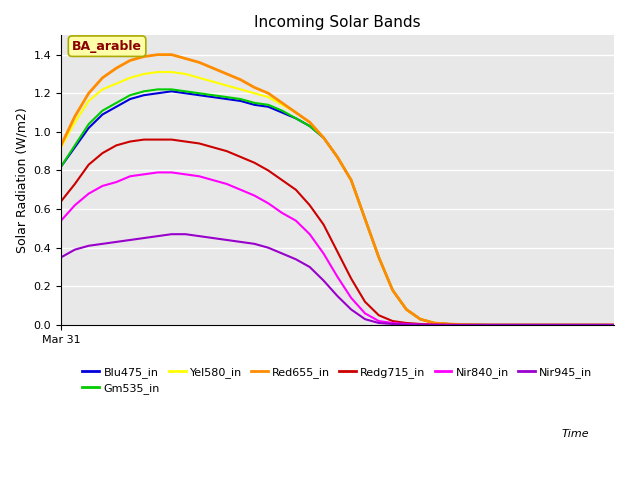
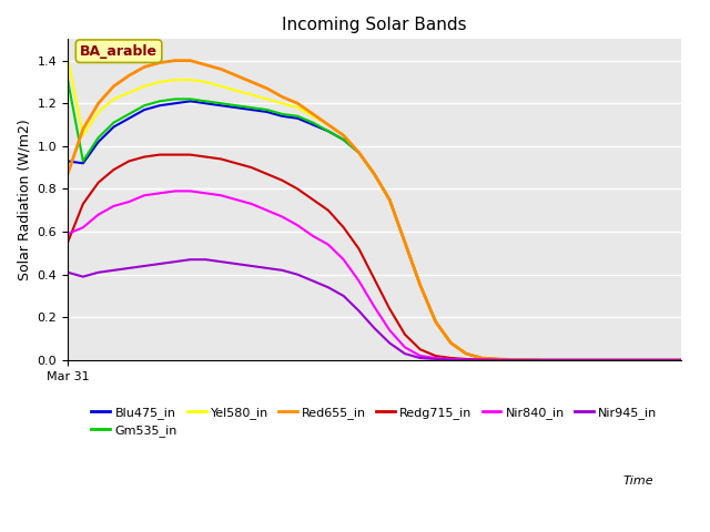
Blu475_in/Mar 31: 0.82 -> 0.93
Gm535_in/Mar 31: 0.82 -> 1.31
Yel580_in/Mar 31: 0.92 -> 1.41
Red655_in/Mar 31: 0.93 -> 0.87
Redg715_in/Mar 31: 0.64 -> 0.55
Nir840_in/Mar 31: 0.54 -> 0.59
Nir945_in/Mar 31: 0.35 -> 0.41
